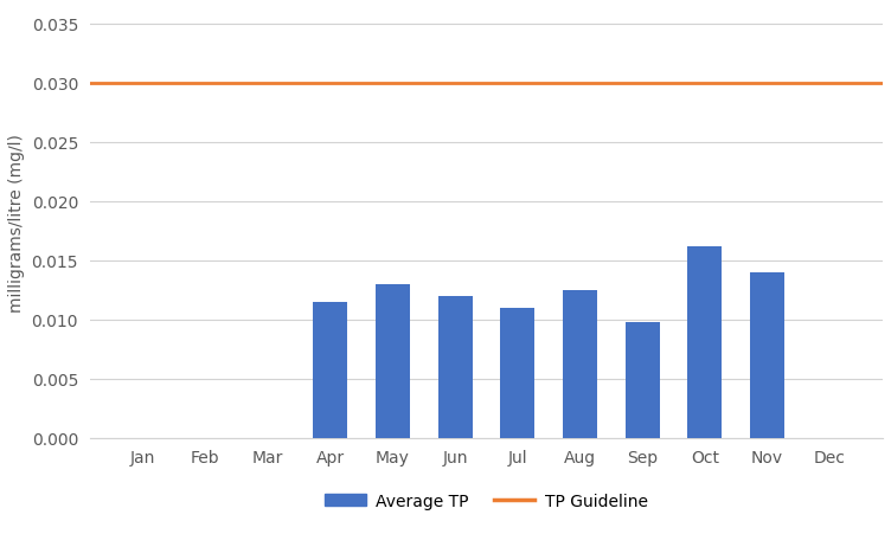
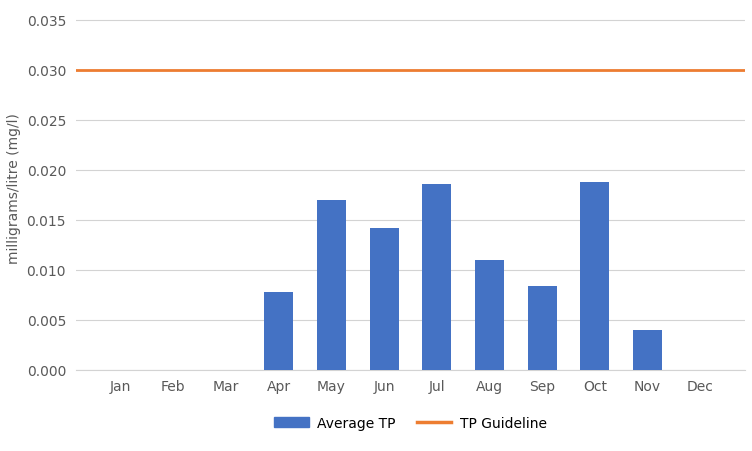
Apr: 0.0115 -> 0.0078
May: 0.0130 -> 0.0170
Jun: 0.0120 -> 0.0142
Jul: 0.0110 -> 0.0186
Aug: 0.0125 -> 0.0110
Sep: 0.0098 -> 0.0084
Oct: 0.0162 -> 0.0188
Nov: 0.0140 -> 0.0040
